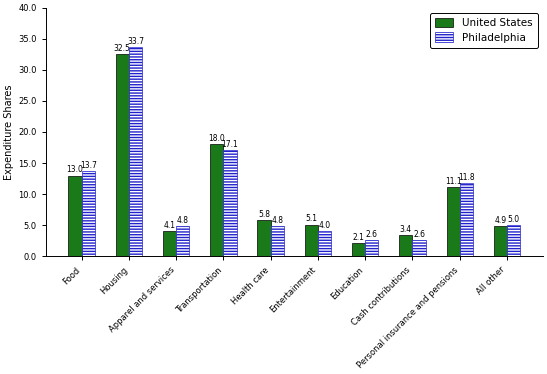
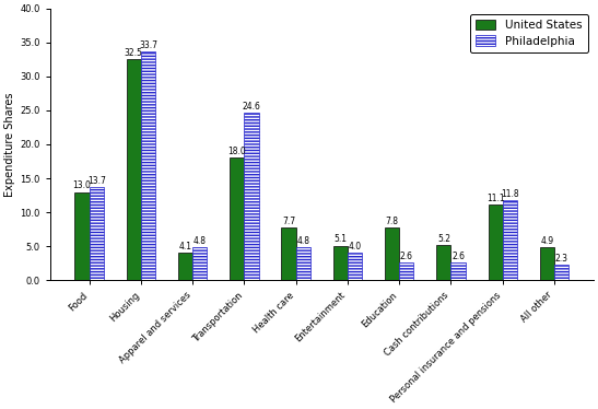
Philadelphia/Transportation: 17.1 -> 24.6
United States/Health care: 5.8 -> 7.7
United States/Education: 2.1 -> 7.8
United States/Cash contributions: 3.4 -> 5.2
Philadelphia/All other: 5.0 -> 2.3
